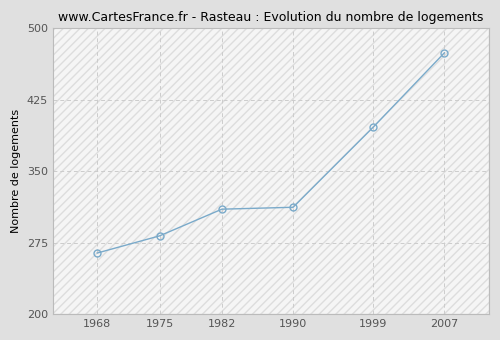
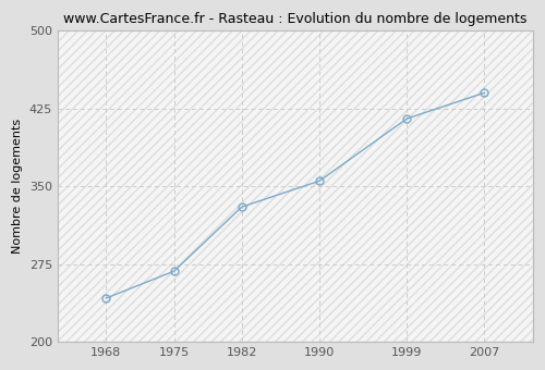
1968: 264 -> 242
1975: 282 -> 268
1982: 310 -> 330
1990: 312 -> 355
1999: 396 -> 415
2007: 474 -> 440
